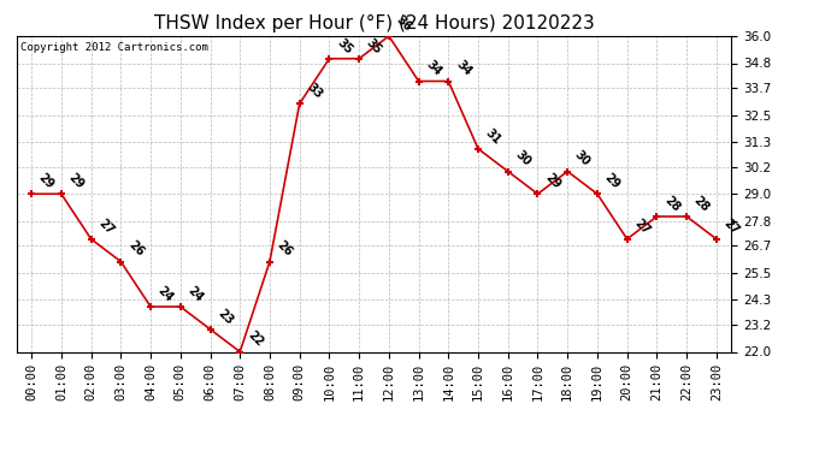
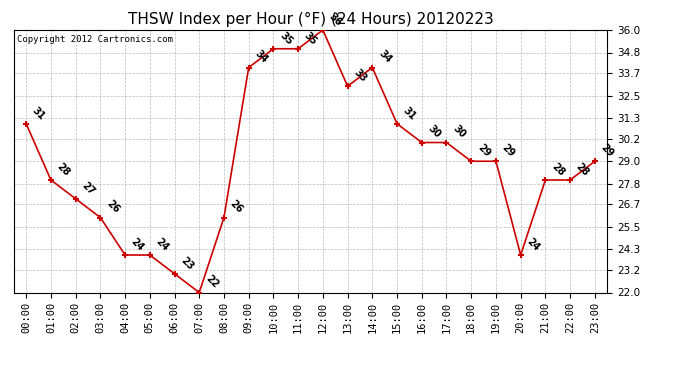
00:00: 29 -> 31
01:00: 29 -> 28
09:00: 33 -> 34
13:00: 34 -> 33
17:00: 29 -> 30
18:00: 30 -> 29
20:00: 27 -> 24
23:00: 27 -> 29
